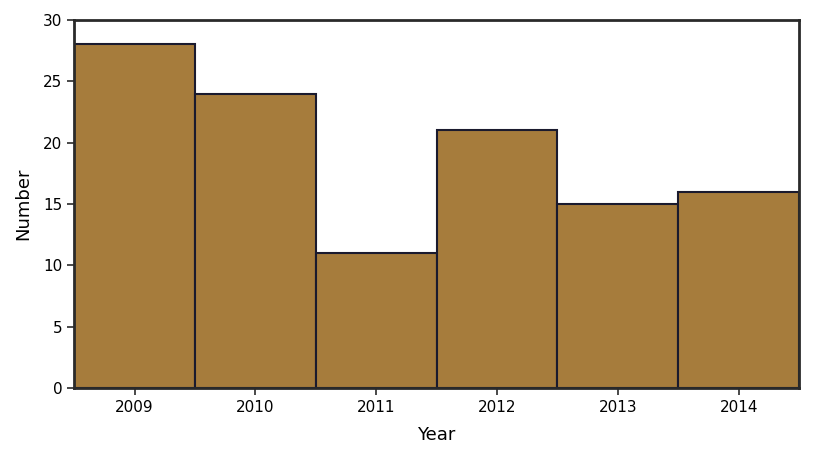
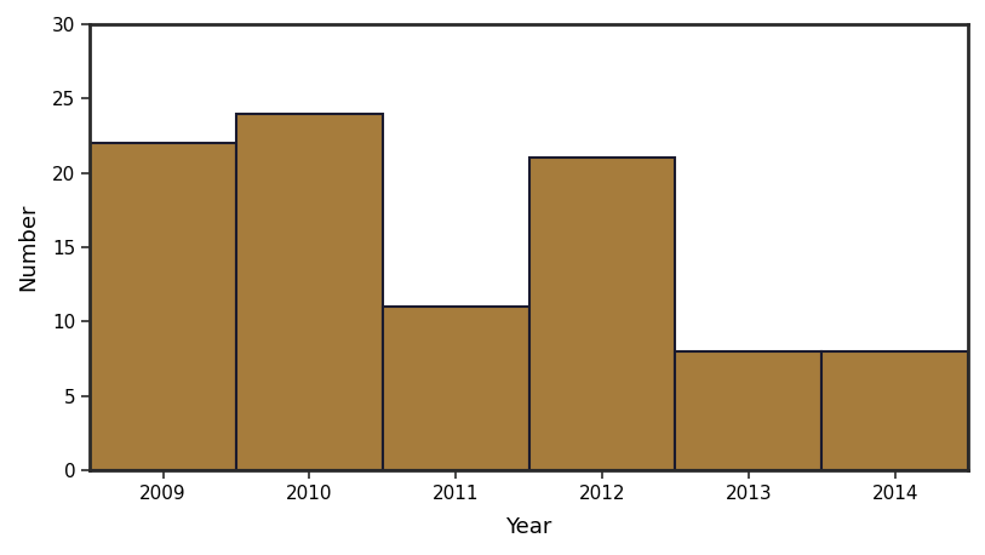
2009: 28 -> 22
2013: 15 -> 8
2014: 16 -> 8
